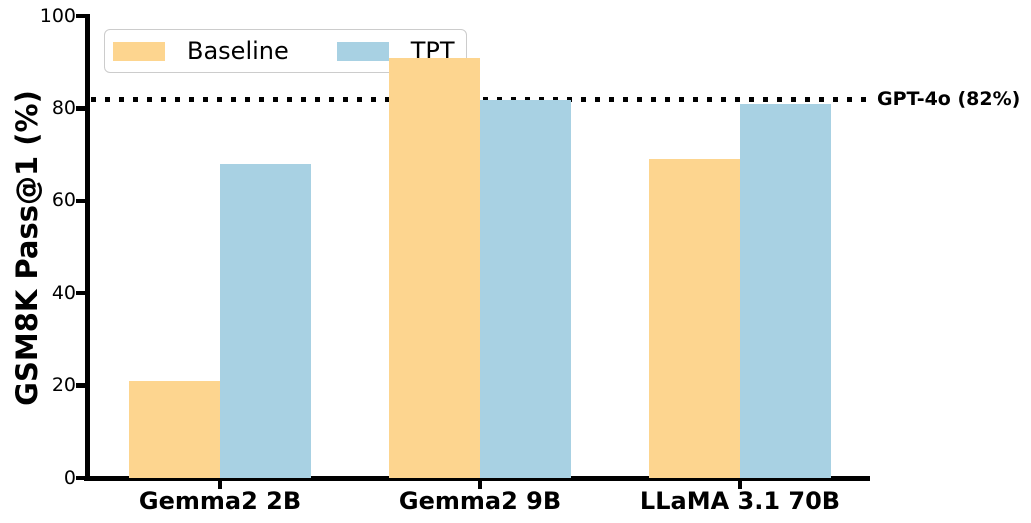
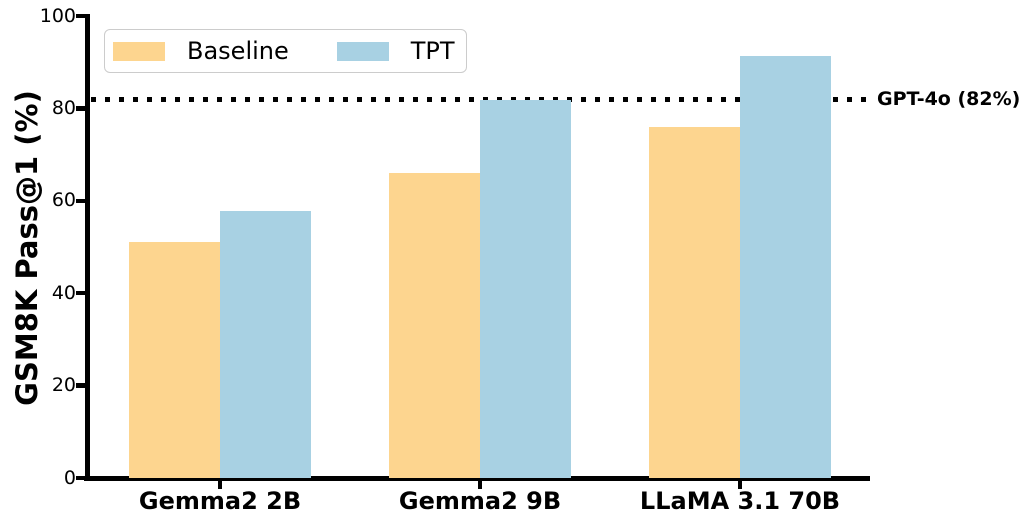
Baseline/Gemma2 2B: 21 -> 51
TPT/Gemma2 2B: 68 -> 58
Baseline/Gemma2 9B: 91 -> 66
Baseline/LLaMA 3.1 70B: 69 -> 76
TPT/LLaMA 3.1 70B: 81 -> 91
